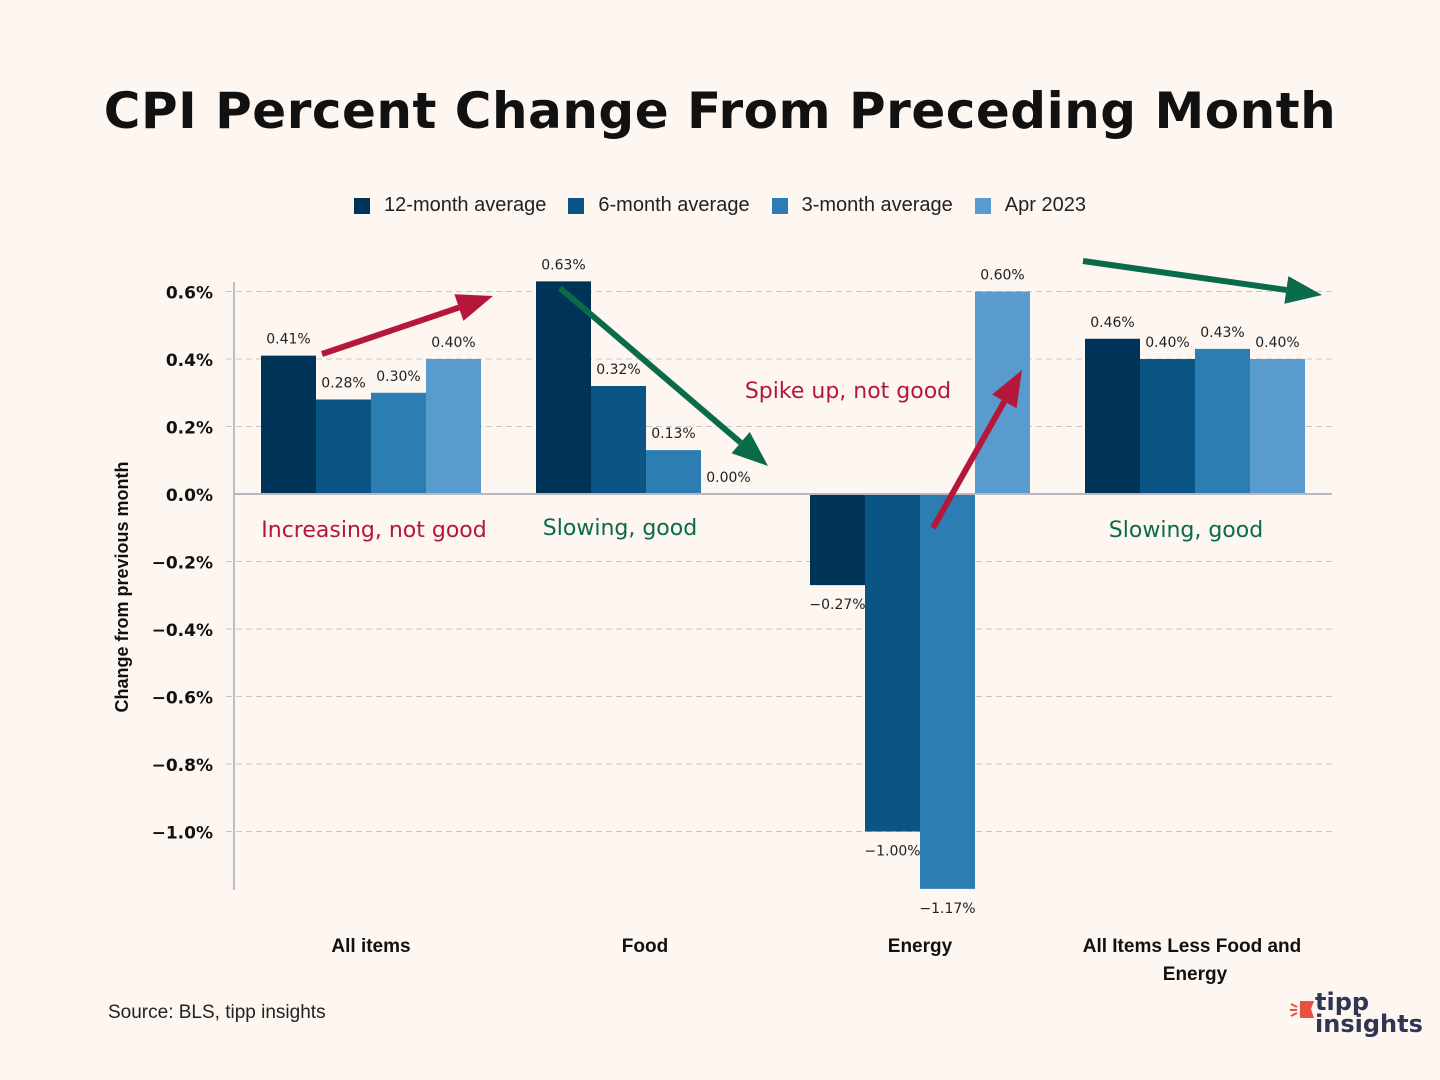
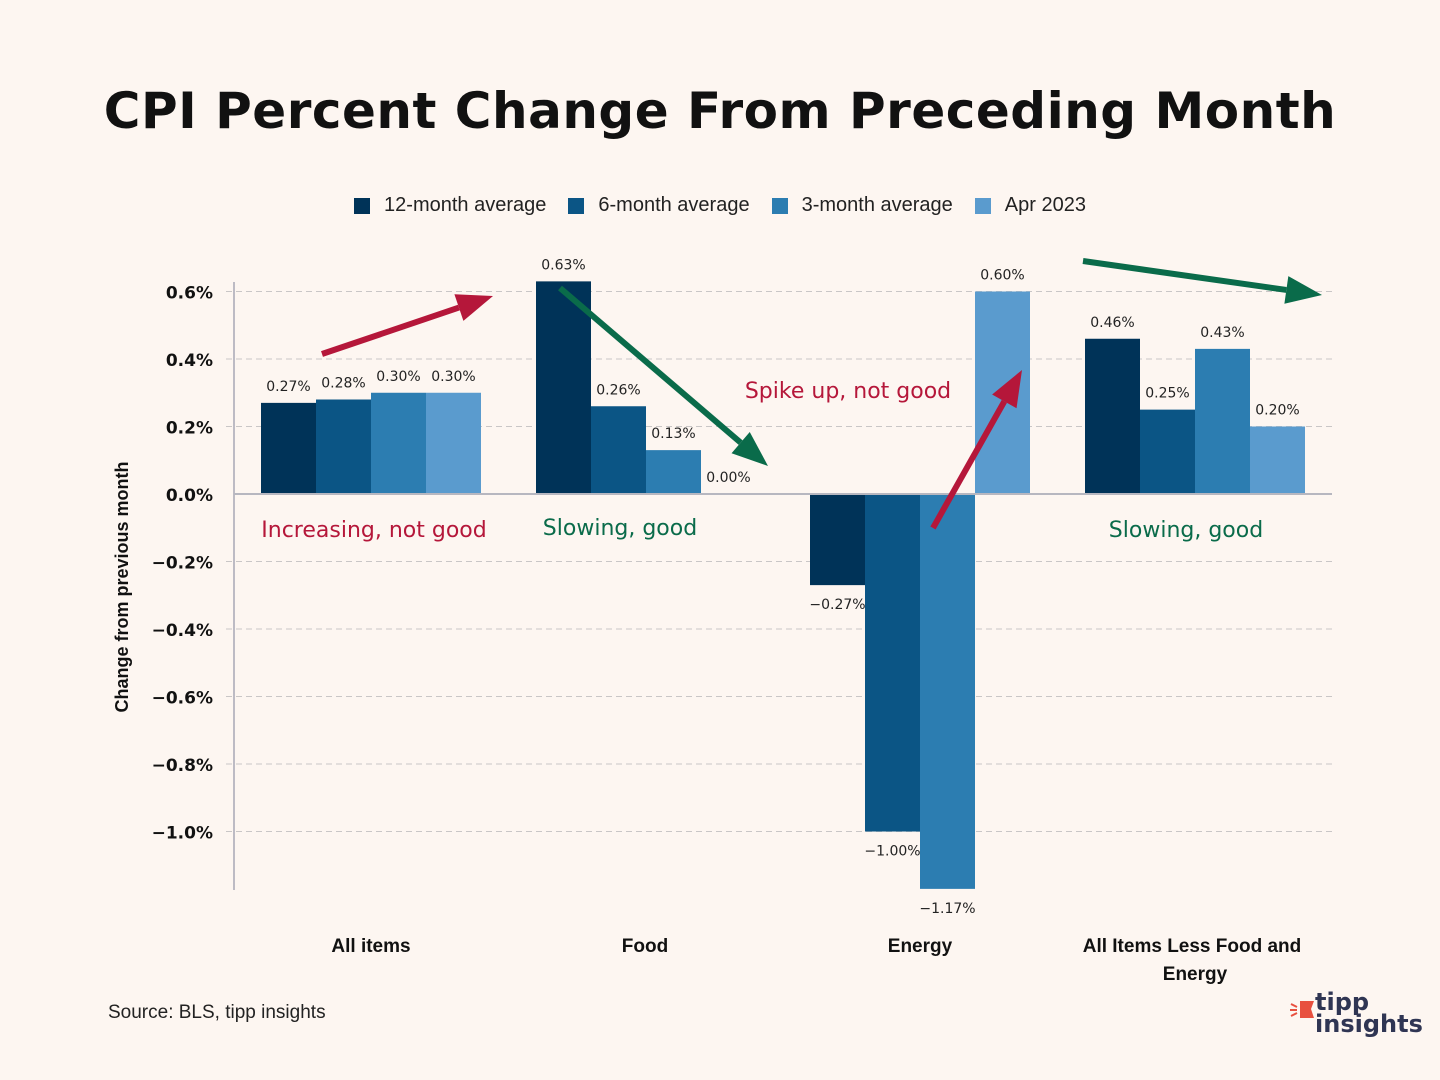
12-month average/All items: 0.41% -> 0.27%
Apr 2023/All items: 0.40% -> 0.30%
6-month average/Food: 0.32% -> 0.26%
6-month average/All Items Less Food and Energy: 0.40% -> 0.25%
Apr 2023/All Items Less Food and Energy: 0.40% -> 0.20%
